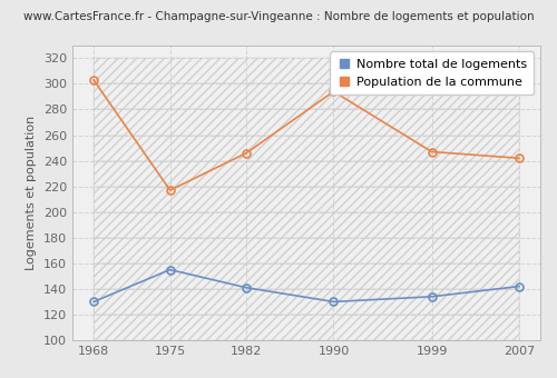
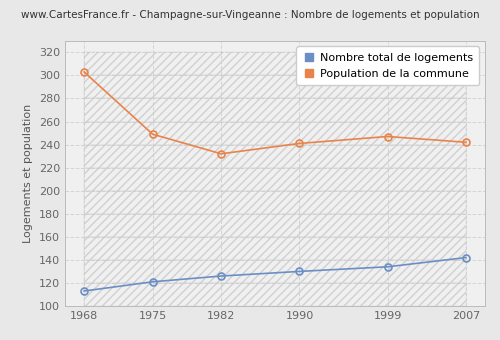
Nombre total de logements/1968: 130 -> 113
Nombre total de logements/1975: 155 -> 121
Population de la commune/1975: 217 -> 249
Nombre total de logements/1982: 141 -> 126
Population de la commune/1982: 246 -> 232
Population de la commune/1990: 294 -> 241
